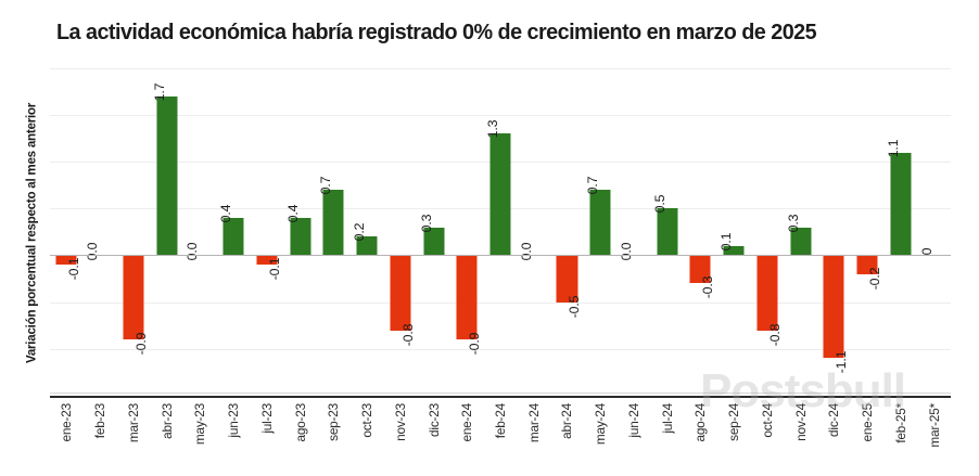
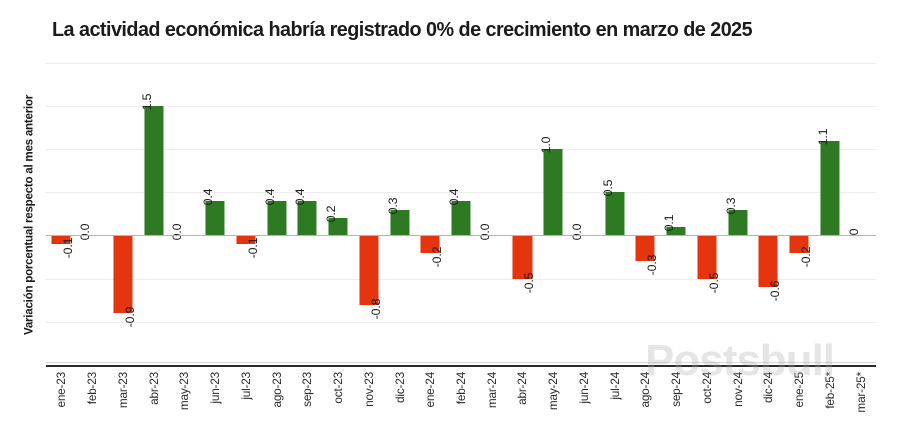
abr-23: 1.7 -> 1.5
sep-23: 0.7 -> 0.4
ene-24: -0.9 -> -0.2
feb-24: 1.3 -> 0.4
may-24: 0.7 -> 1.0
oct-24: -0.8 -> -0.5
dic-24: -1.1 -> -0.6
